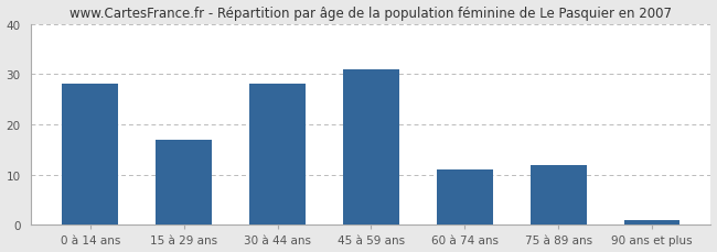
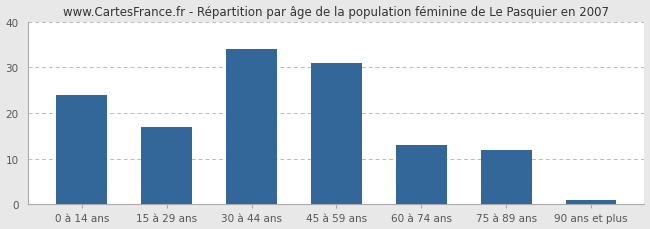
0 à 14 ans: 28 -> 24
30 à 44 ans: 28 -> 34
60 à 74 ans: 11 -> 13
